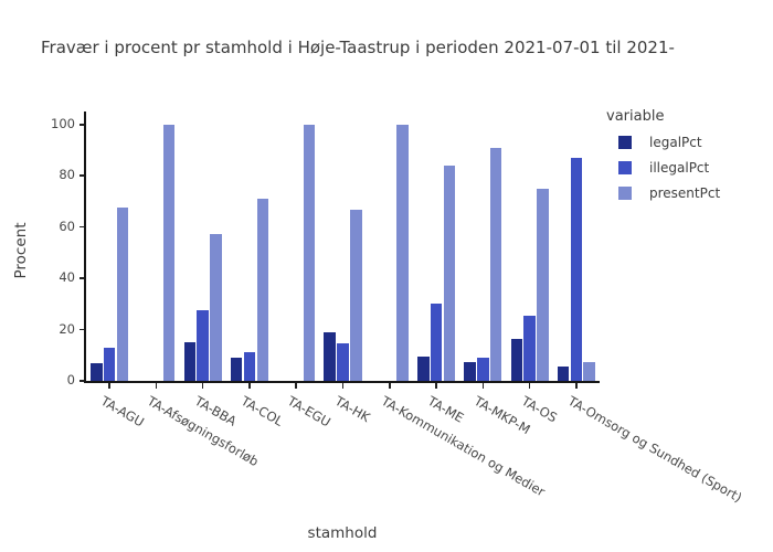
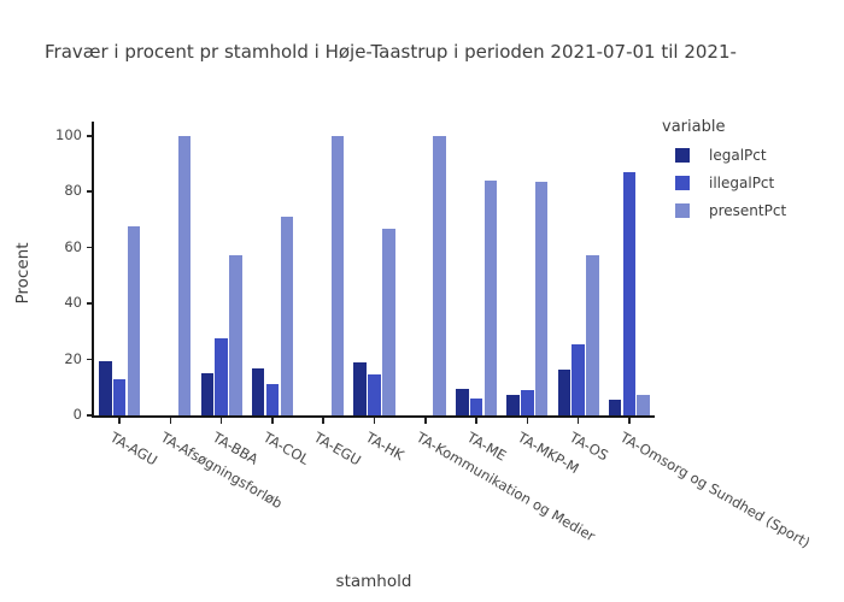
legalPct/TA-AGU: 7 -> 20
legalPct/TA-COL: 9 -> 17
illegalPct/TA-ME: 30 -> 6
presentPct/TA-MKP-M: 91 -> 84
presentPct/TA-OS: 75 -> 57
